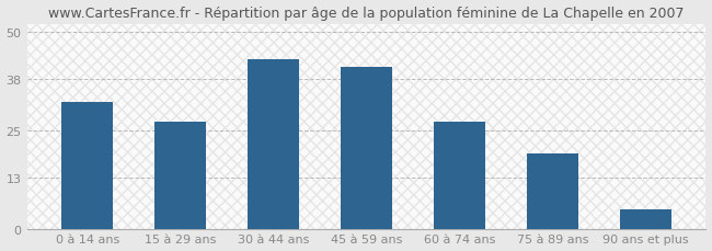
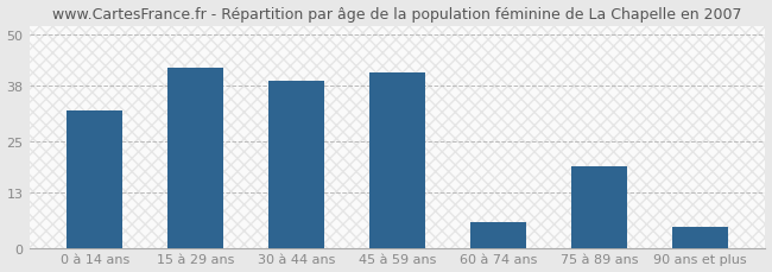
15 à 29 ans: 27 -> 42
30 à 44 ans: 43 -> 39
60 à 74 ans: 27 -> 6
